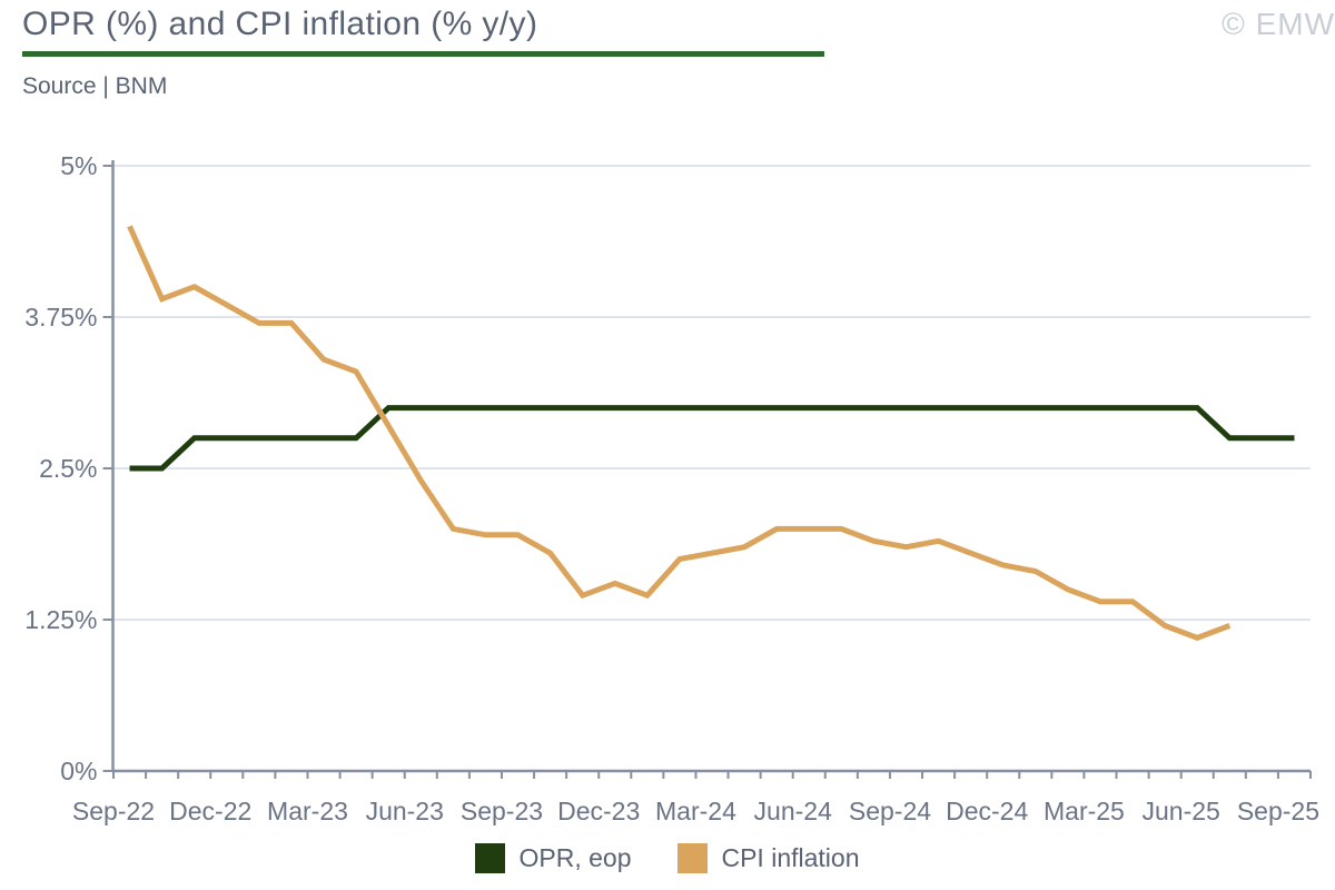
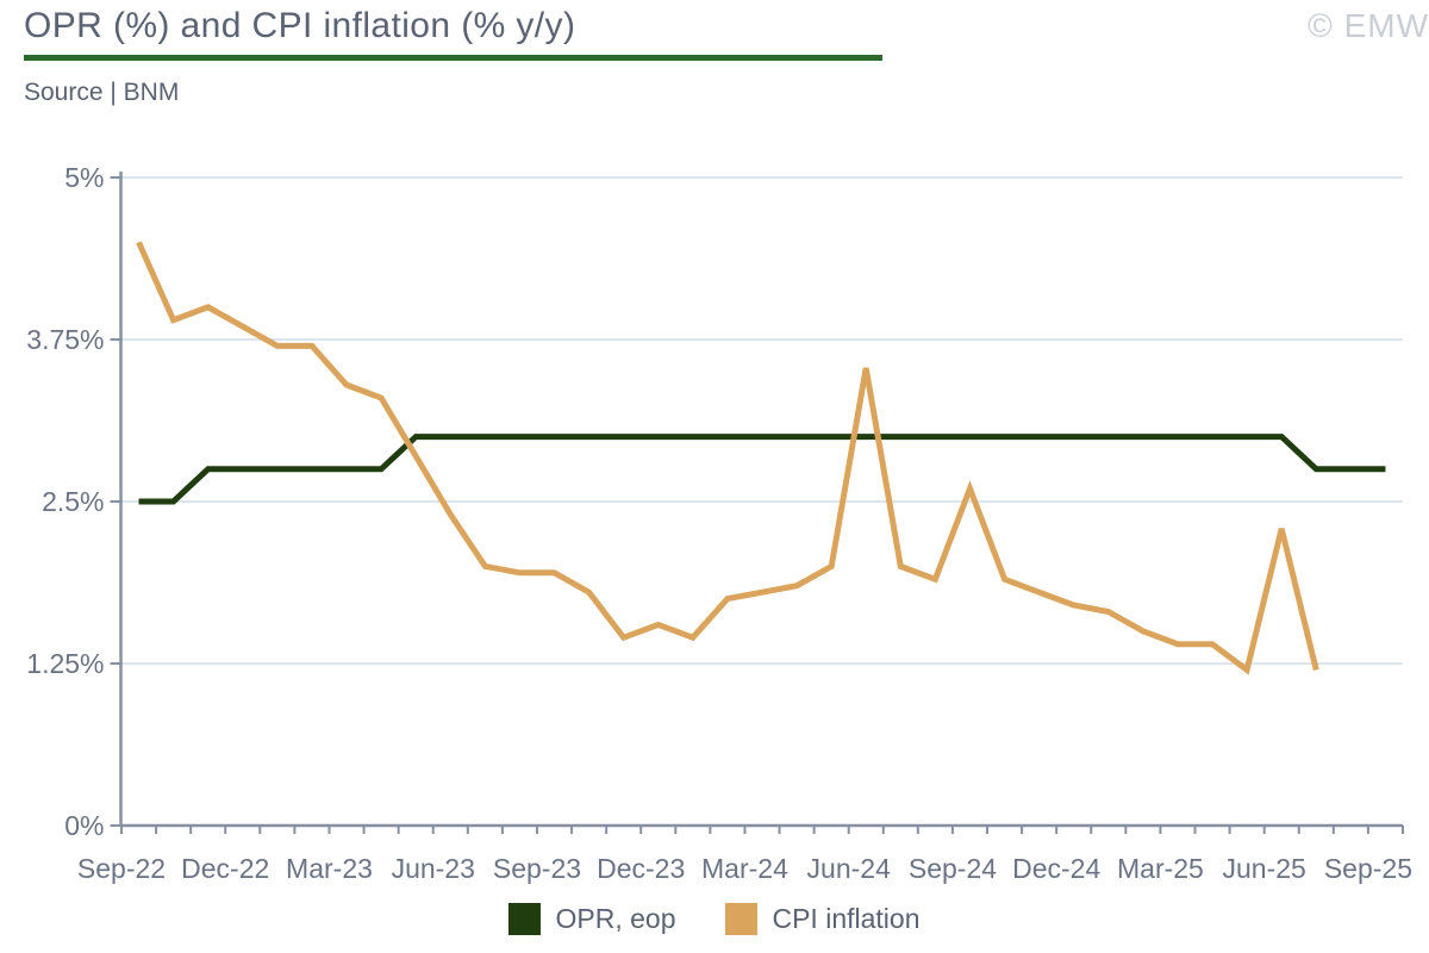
CPI inflation/Jun-24: 2.00% -> 3.53%
CPI inflation/Sep-24: 1.85% -> 2.60%
CPI inflation/Jun-25: 1.10% -> 2.29%
